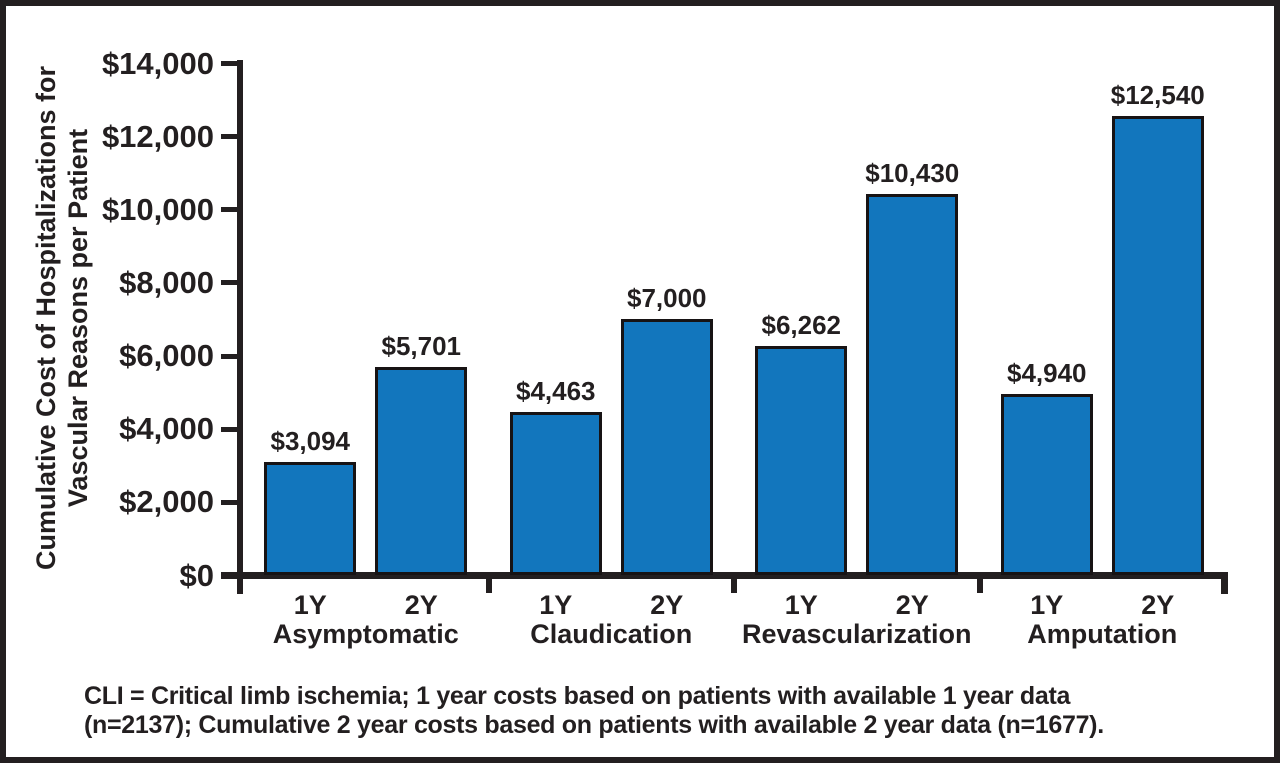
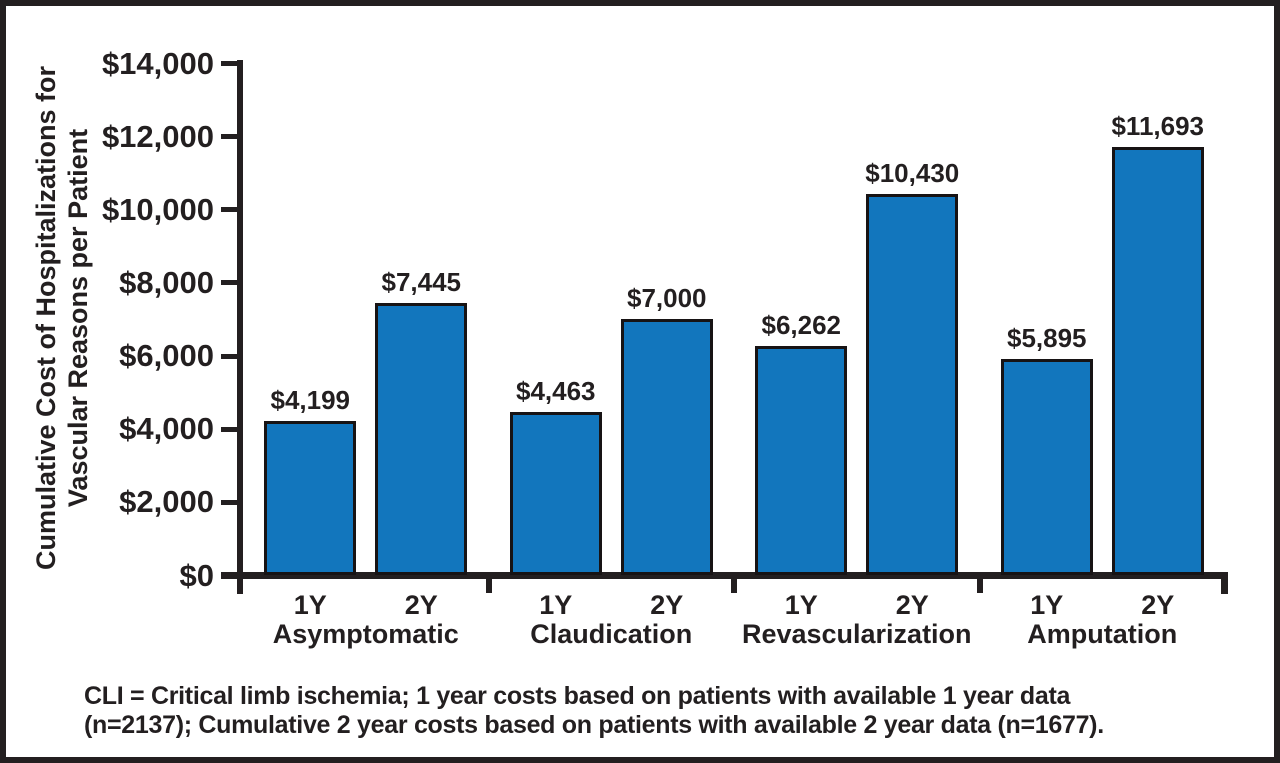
1Y/Asymptomatic: $3,094 -> $4,199
2Y/Asymptomatic: $5,701 -> $7,445
1Y/Amputation: $4,940 -> $5,895
2Y/Amputation: $12,540 -> $11,693
